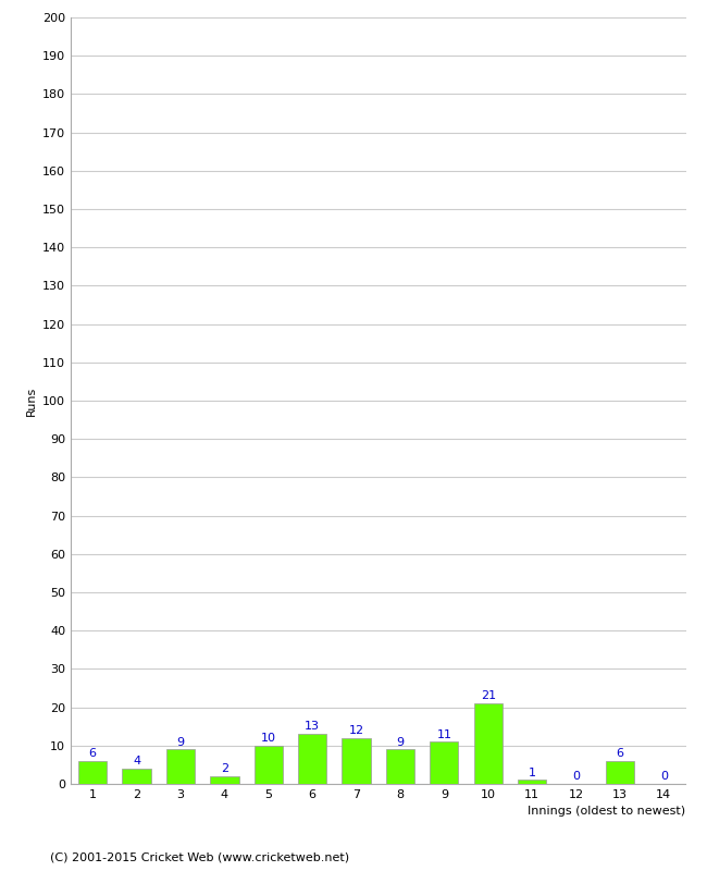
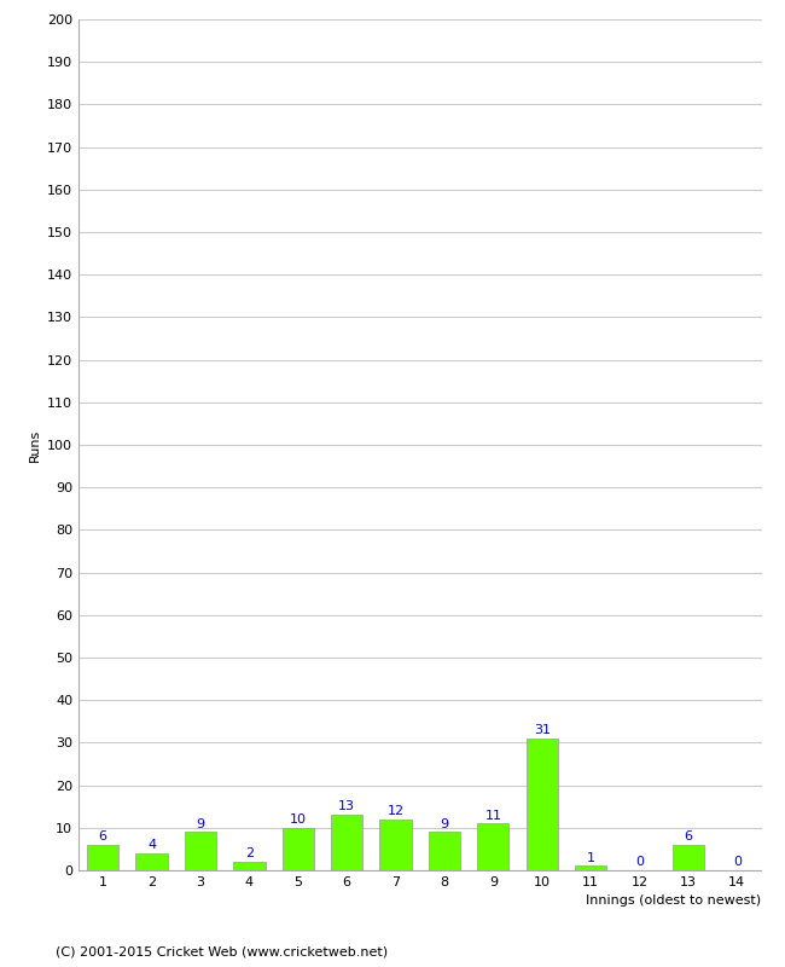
10: 21 -> 31
